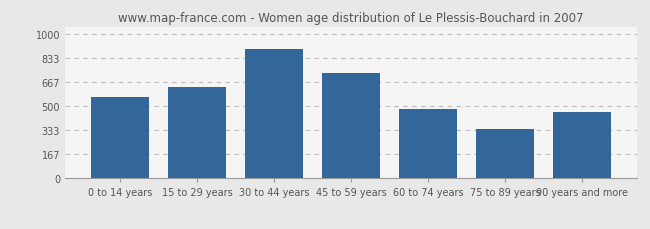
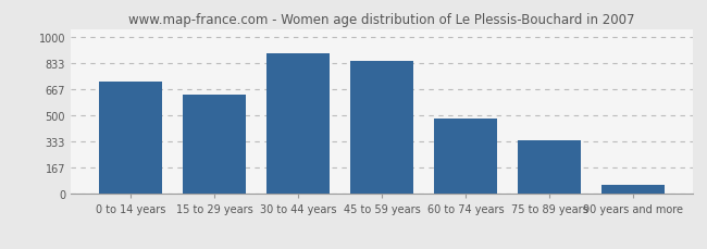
0 to 14 years: 560 -> 720
45 to 59 years: 730 -> 850
90 years and more: 460 -> 60
